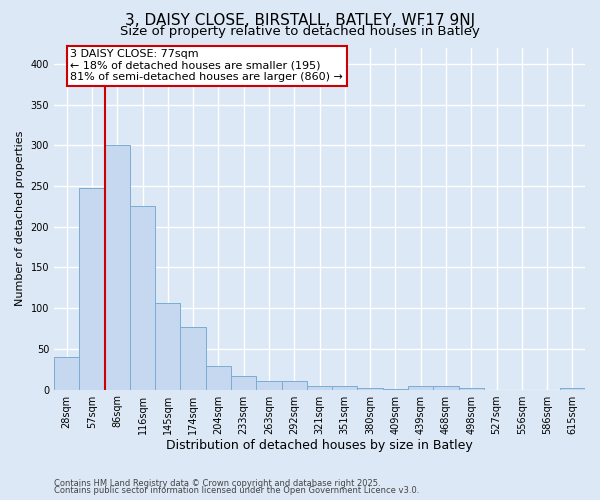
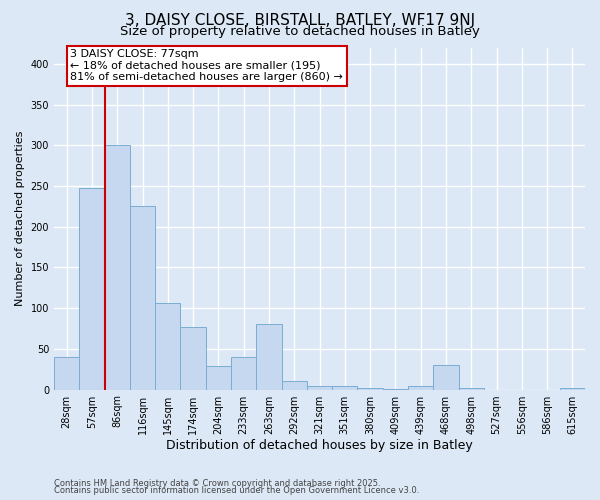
233sqm: 17 -> 40
263sqm: 11 -> 80
468sqm: 4 -> 30
